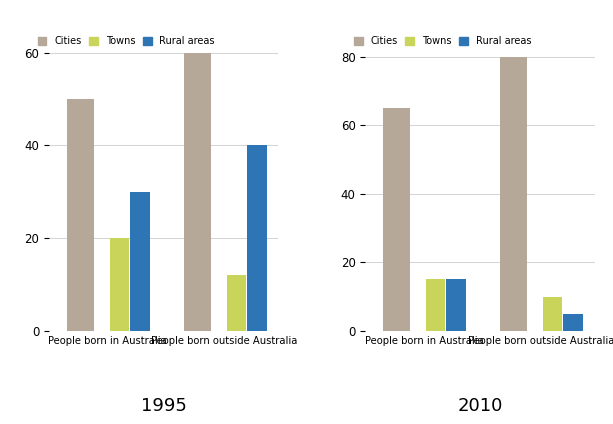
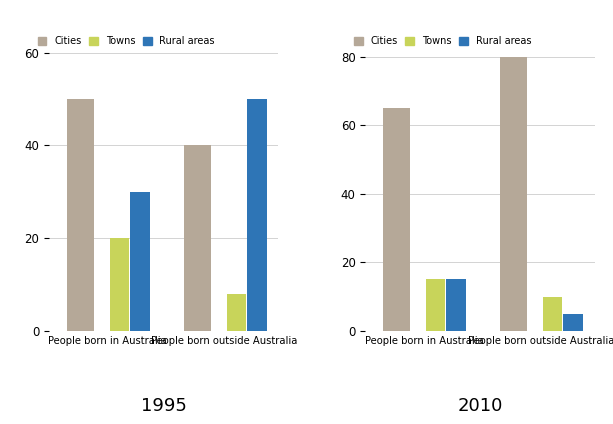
Cities/People born outside Australia: 60 -> 40
Towns/People born outside Australia: 12 -> 8
Rural areas/People born outside Australia: 40 -> 50
